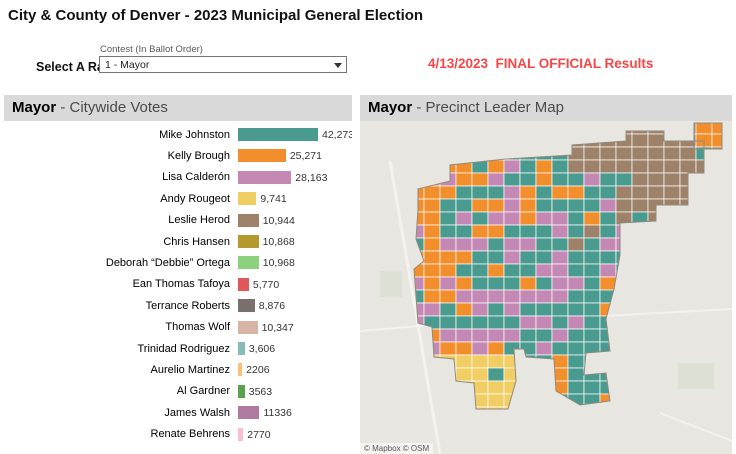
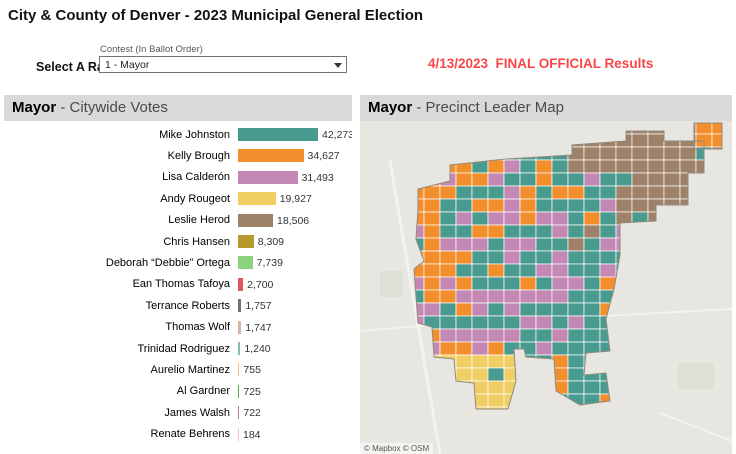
Mayor - Citywide Votes/Kelly Brough: 25,271 -> 34,627
Mayor - Citywide Votes/Lisa Calderón: 28,163 -> 31,493
Mayor - Citywide Votes/Andy Rougeot: 9,741 -> 19,927
Mayor - Citywide Votes/Leslie Herod: 10,944 -> 18,506
Mayor - Citywide Votes/Chris Hansen: 10,868 -> 8,309
Mayor - Citywide Votes/Deborah “Debbie” Ortega: 10,968 -> 7,739
Mayor - Citywide Votes/Ean Thomas Tafoya: 5,770 -> 2,700
Mayor - Citywide Votes/Terrance Roberts: 8,876 -> 1,757
Mayor - Citywide Votes/Thomas Wolf: 10,347 -> 1,747
Mayor - Citywide Votes/Trinidad Rodriguez: 3,606 -> 1,240
Mayor - Citywide Votes/Aurelio Martinez: 2206 -> 755
Mayor - Citywide Votes/Al Gardner: 3563 -> 725
Mayor - Citywide Votes/James Walsh: 11336 -> 722
Mayor - Citywide Votes/Renate Behrens: 2770 -> 184
